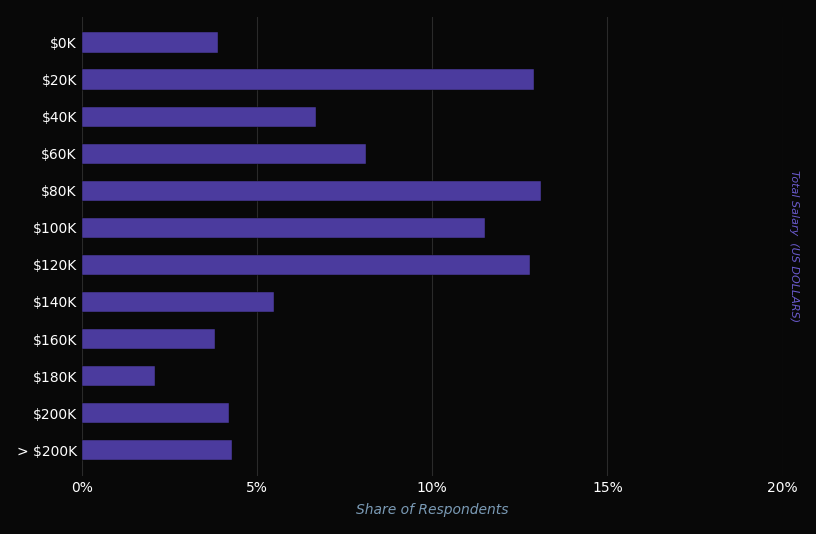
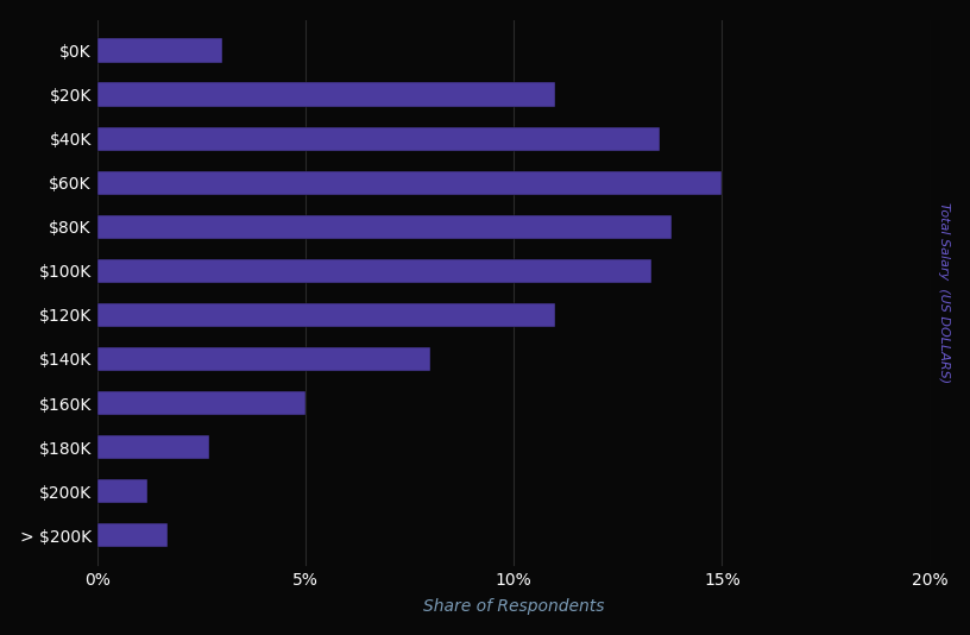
$0K: 3.9% -> 3.0%
$20K: 12.9% -> 11.0%
$40K: 6.7% -> 13.5%
$60K: 8.1% -> 15.0%
$80K: 13.1% -> 13.8%
$100K: 11.5% -> 13.3%
$120K: 12.8% -> 11.0%
$140K: 5.5% -> 8.0%
$160K: 3.8% -> 5.0%
$180K: 2.1% -> 2.7%
$200K: 4.2% -> 1.2%
> $200K: 4.3% -> 1.7%
